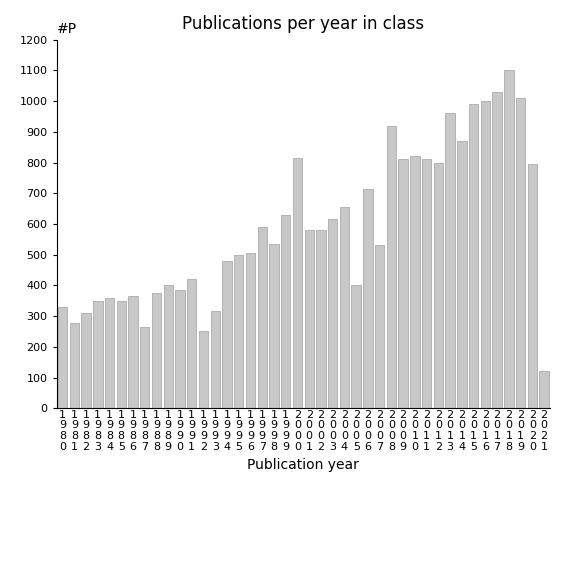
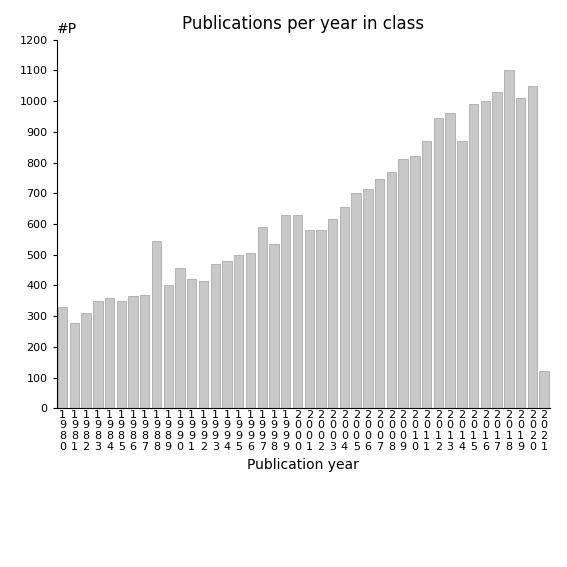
1 9 8 7: 265 -> 370
1 9 8 8: 375 -> 545
1 9 9 0: 385 -> 455
1 9 9 2: 250 -> 415
1 9 9 3: 315 -> 470
2 0 0 0: 815 -> 630
2 0 0 5: 400 -> 700
2 0 0 7: 530 -> 745
2 0 0 8: 920 -> 770
2 0 1 1: 810 -> 870
2 0 1 2: 800 -> 945
2 0 2 0: 795 -> 1050
